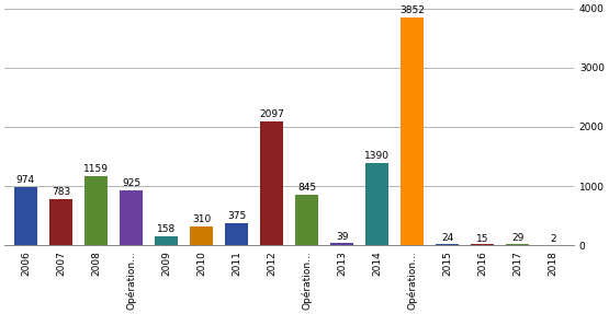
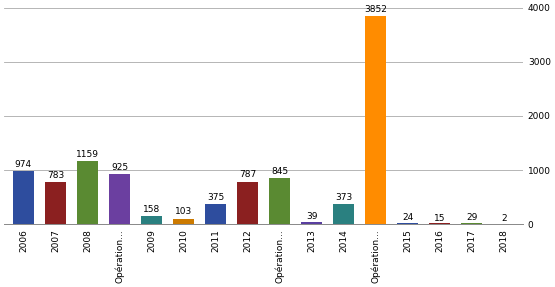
2010: 310 -> 103
2012: 2097 -> 787
2014: 1390 -> 373
